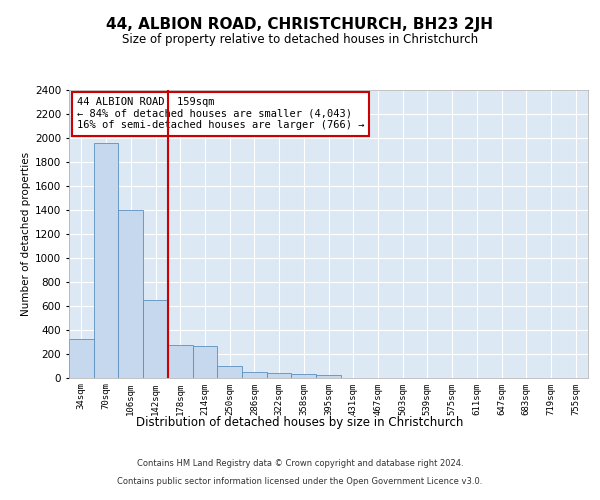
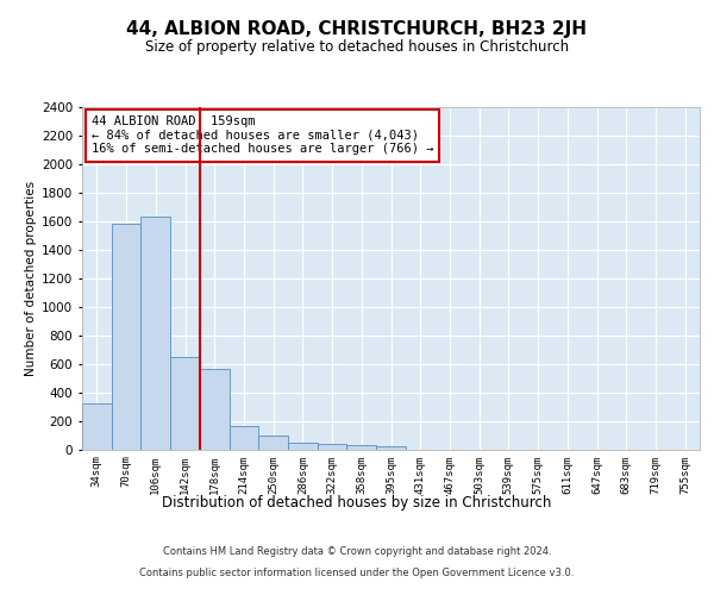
70sqm: 1960 -> 1580
106sqm: 1400 -> 1630
178sqm: 270 -> 560
214sqm: 260 -> 160
